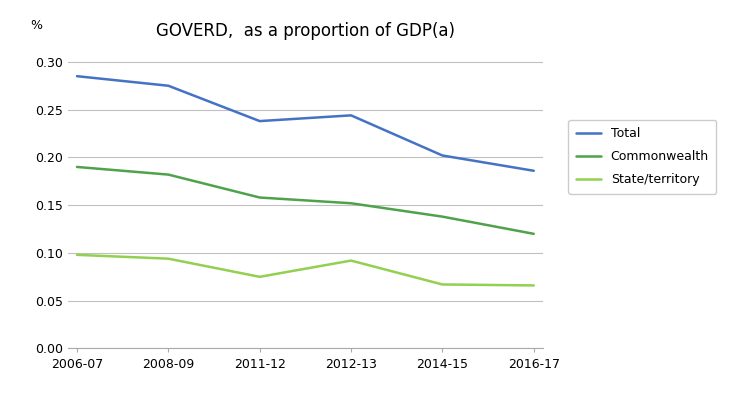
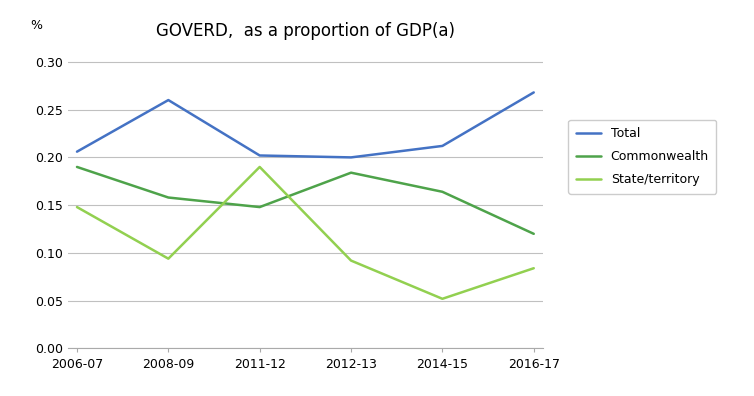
Total/2006-07: 0.285 -> 0.206
State/territory/2006-07: 0.098 -> 0.148
Total/2008-09: 0.275 -> 0.260
Commonwealth/2008-09: 0.182 -> 0.158
Total/2011-12: 0.238 -> 0.202
Commonwealth/2011-12: 0.158 -> 0.148
State/territory/2011-12: 0.075 -> 0.190
Total/2012-13: 0.244 -> 0.200
Commonwealth/2012-13: 0.152 -> 0.184
Total/2014-15: 0.202 -> 0.212
Commonwealth/2014-15: 0.138 -> 0.164
State/territory/2014-15: 0.067 -> 0.052
Total/2016-17: 0.186 -> 0.268
State/territory/2016-17: 0.066 -> 0.084
